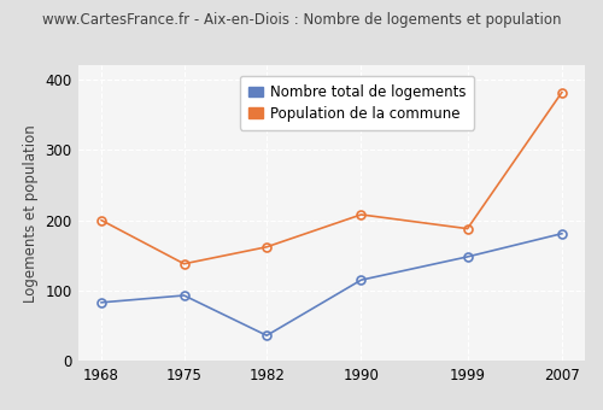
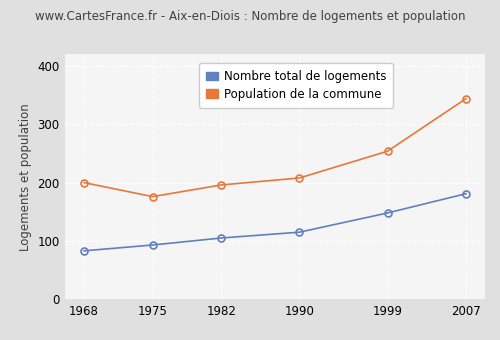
Population de la commune/1975: 138 -> 176
Nombre total de logements/1982: 36 -> 105
Population de la commune/1982: 162 -> 196
Population de la commune/1999: 188 -> 254
Population de la commune/2007: 382 -> 344
